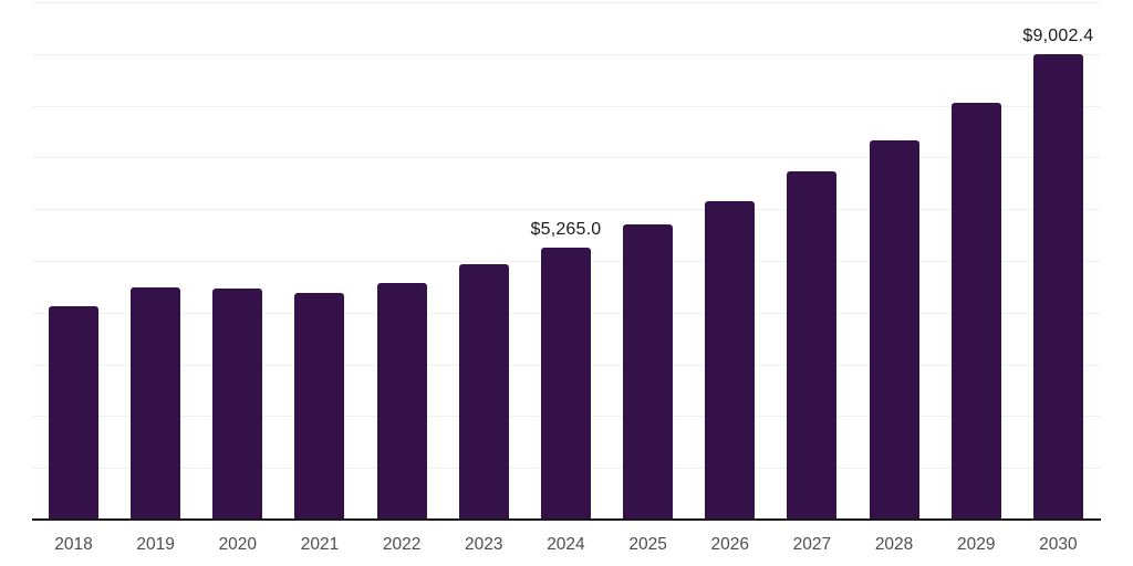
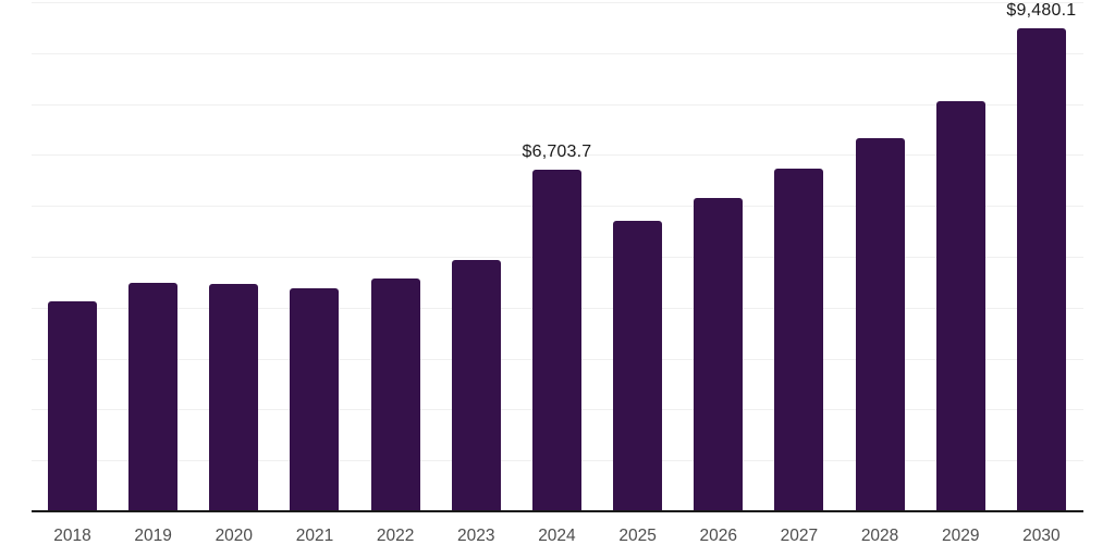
2024: $5,265.0 -> $6,703.7
2030: $9,002.4 -> $9,480.1
